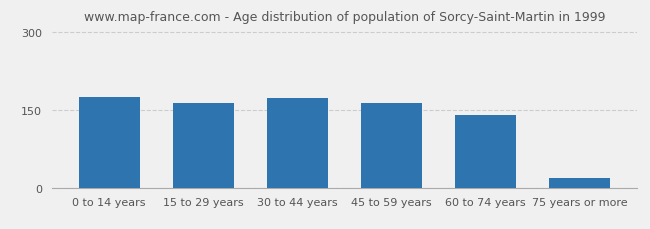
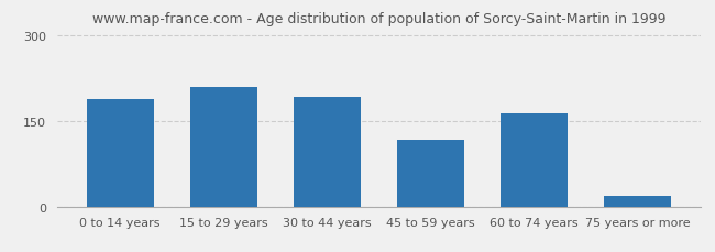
0 to 14 years: 175 -> 188
15 to 29 years: 163 -> 210
30 to 44 years: 173 -> 192
45 to 59 years: 163 -> 116
60 to 74 years: 139 -> 162
